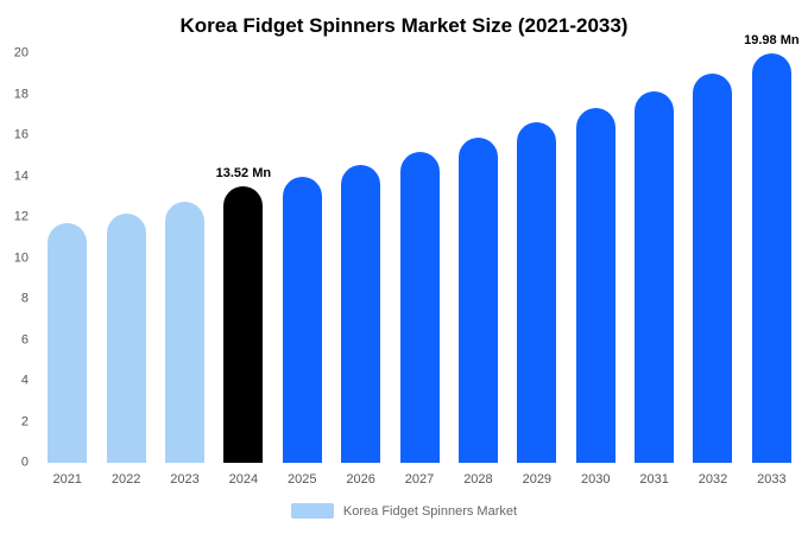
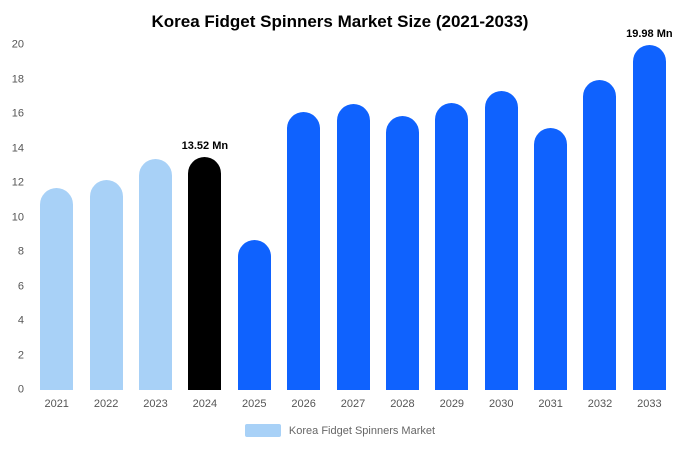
2023: 12.8 -> 13.4
2025: 14.0 -> 8.7
2026: 14.6 -> 16.1
2027: 15.2 -> 16.6
2031: 18.1 -> 15.2
2032: 19.0 -> 18.0
